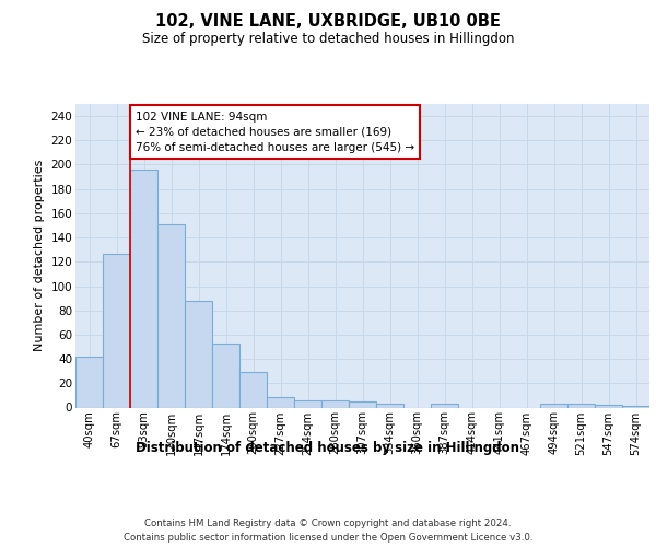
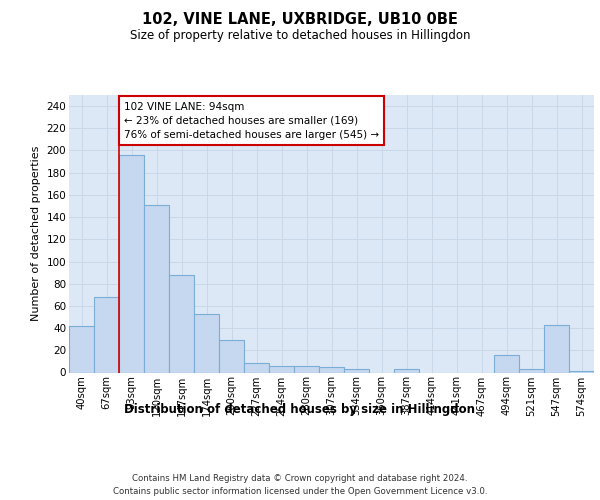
67sqm: 127 -> 68
494sqm: 3 -> 16
547sqm: 2 -> 43
